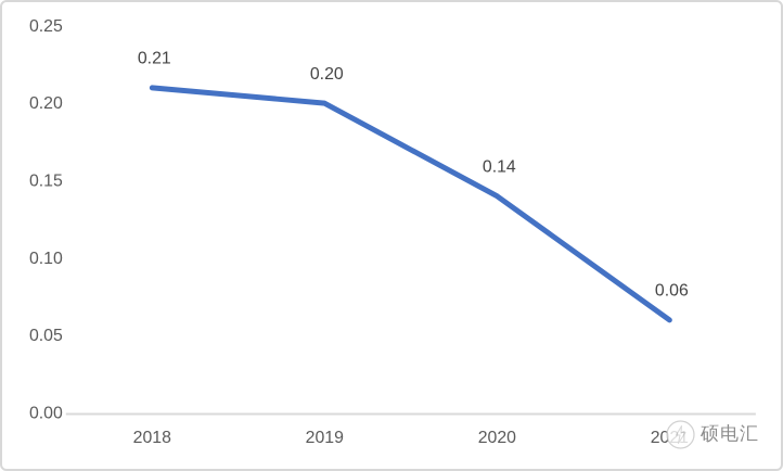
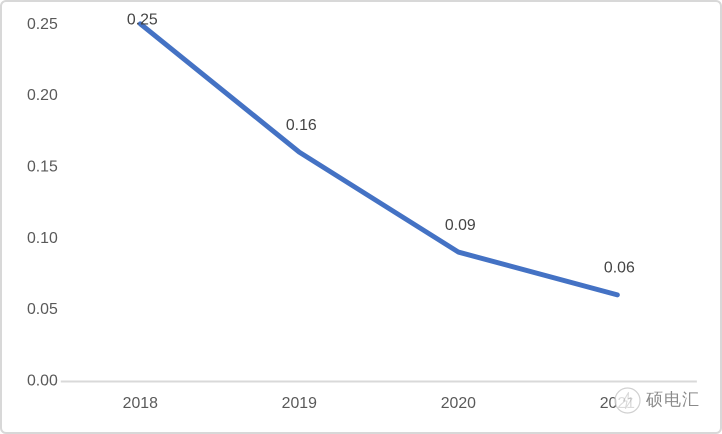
2018: 0.21 -> 0.25
2019: 0.20 -> 0.16
2020: 0.14 -> 0.09
